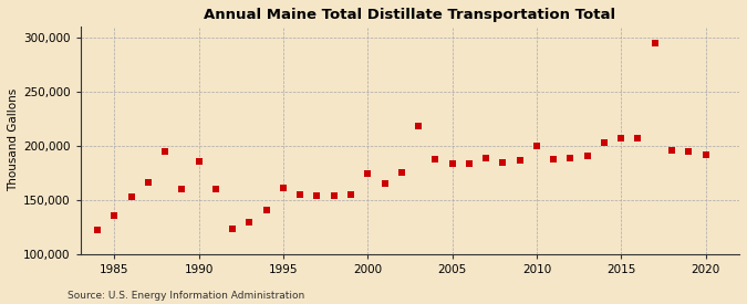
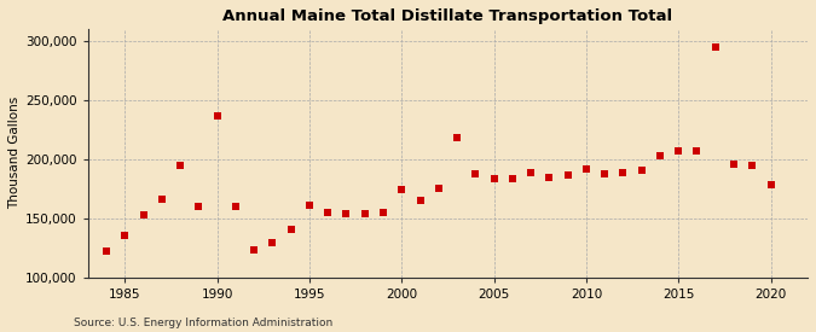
1990: 185,000 -> 236,000
2010: 200,000 -> 192,000
2020: 192,000 -> 178,000
